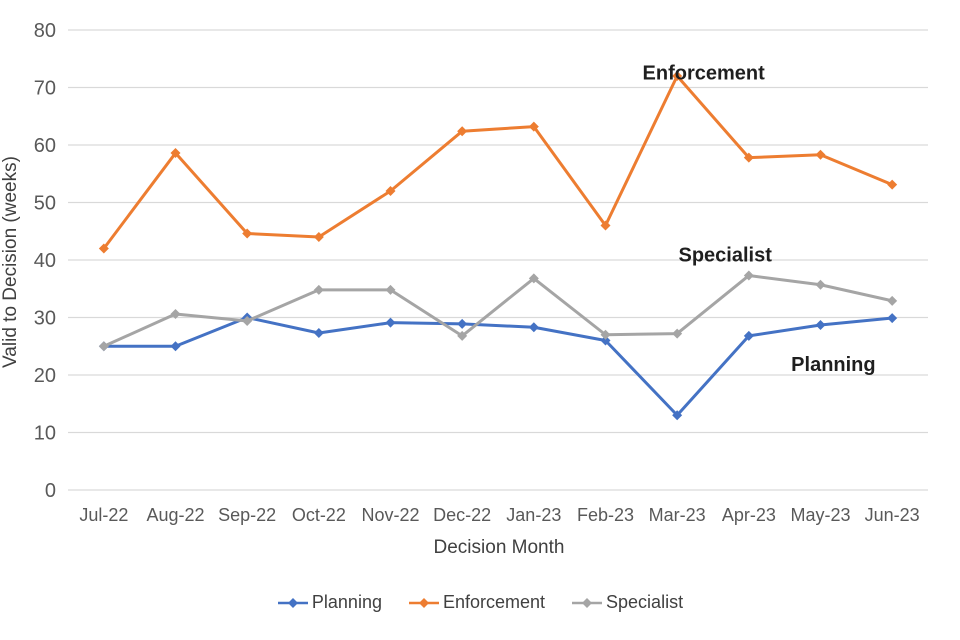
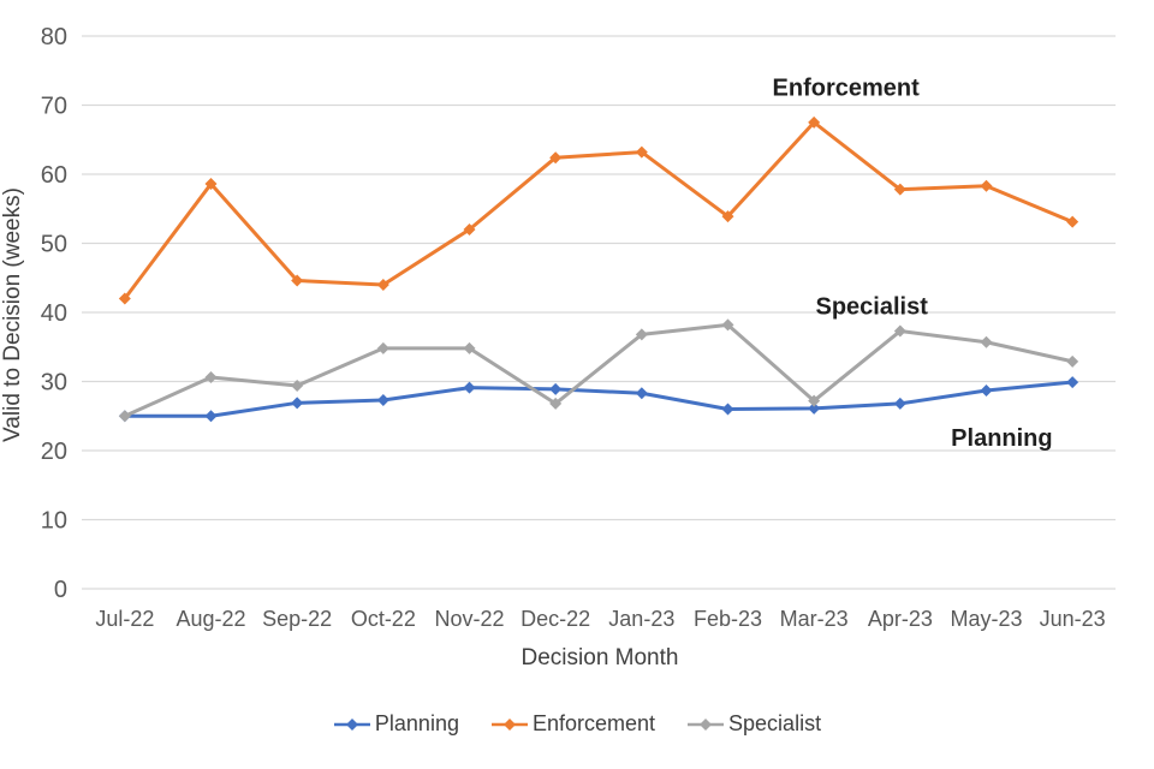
Planning/Sep-22: 30 -> 27
Enforcement/Feb-23: 46 -> 54
Specialist/Feb-23: 27 -> 38
Planning/Mar-23: 13 -> 26
Enforcement/Mar-23: 72 -> 68
